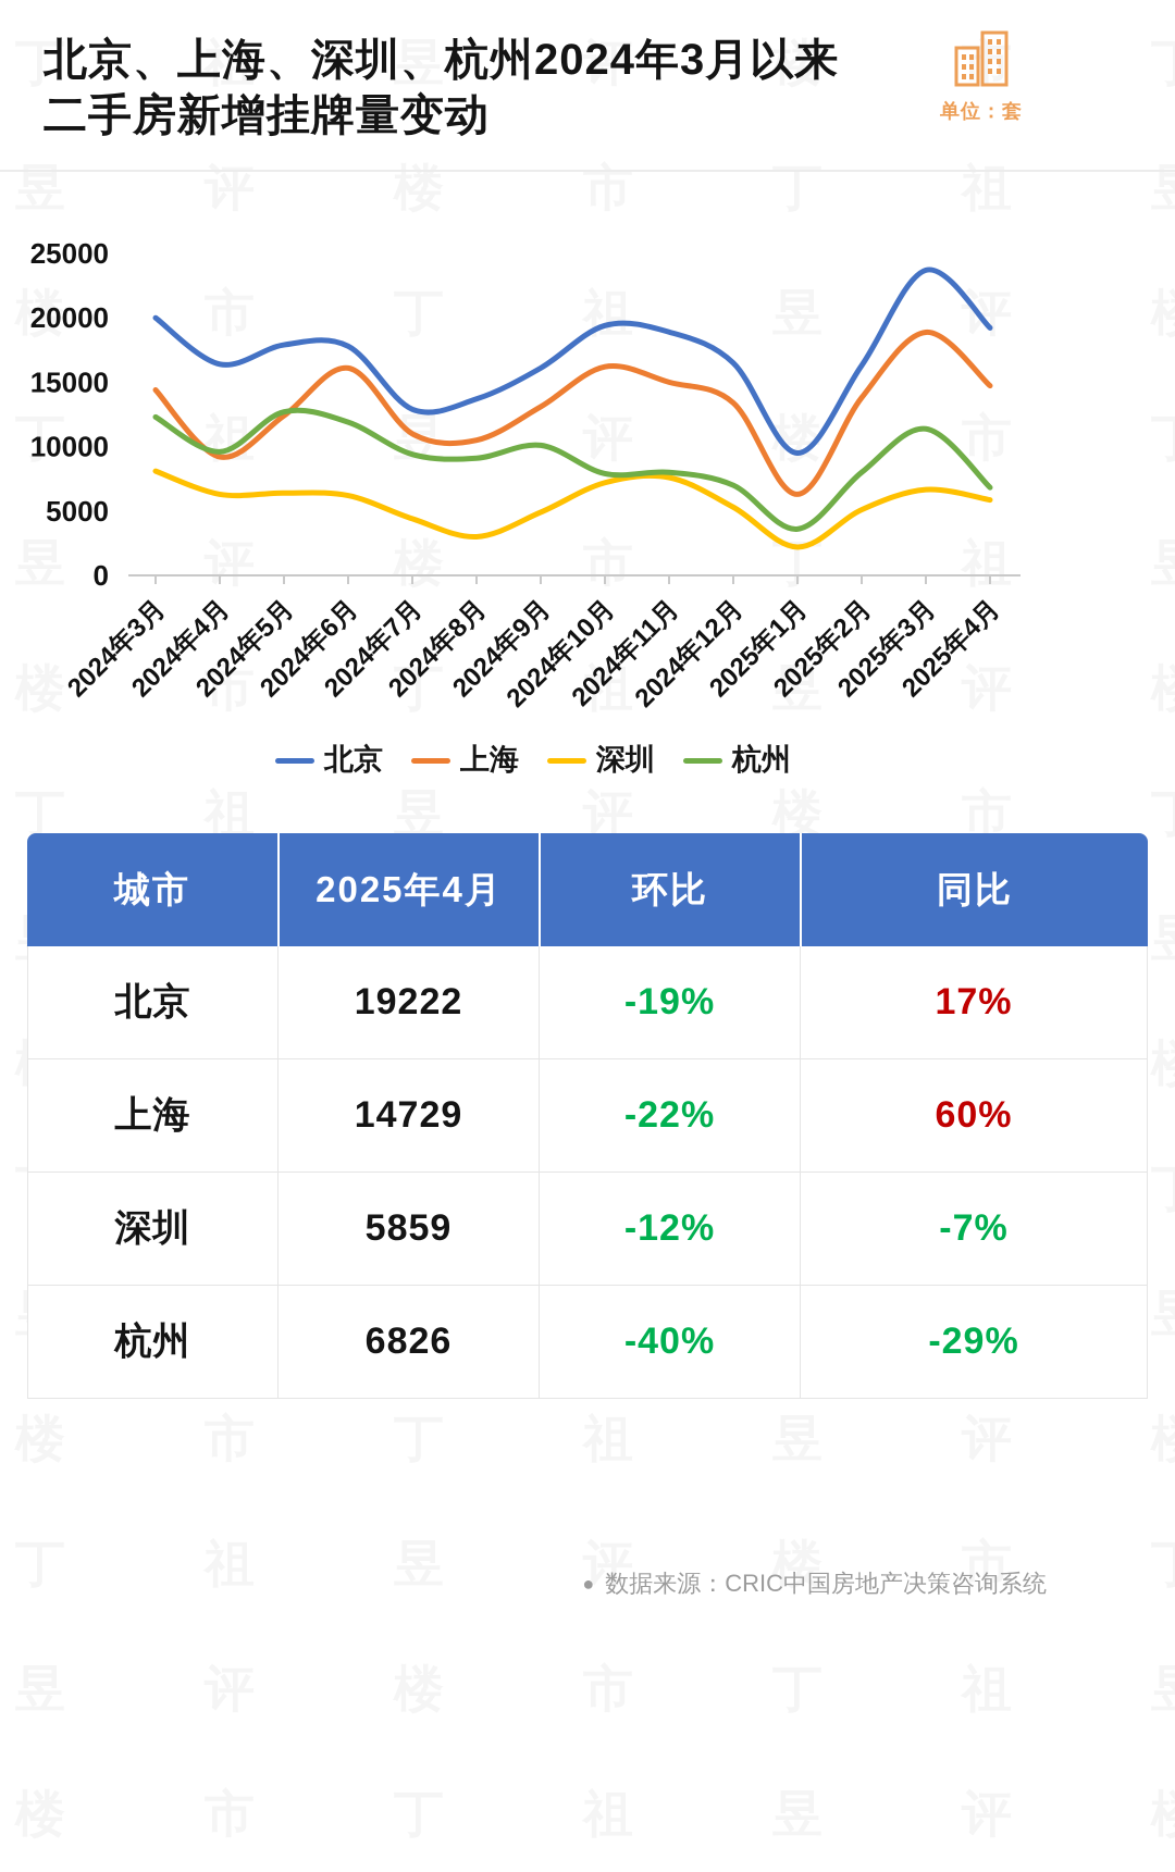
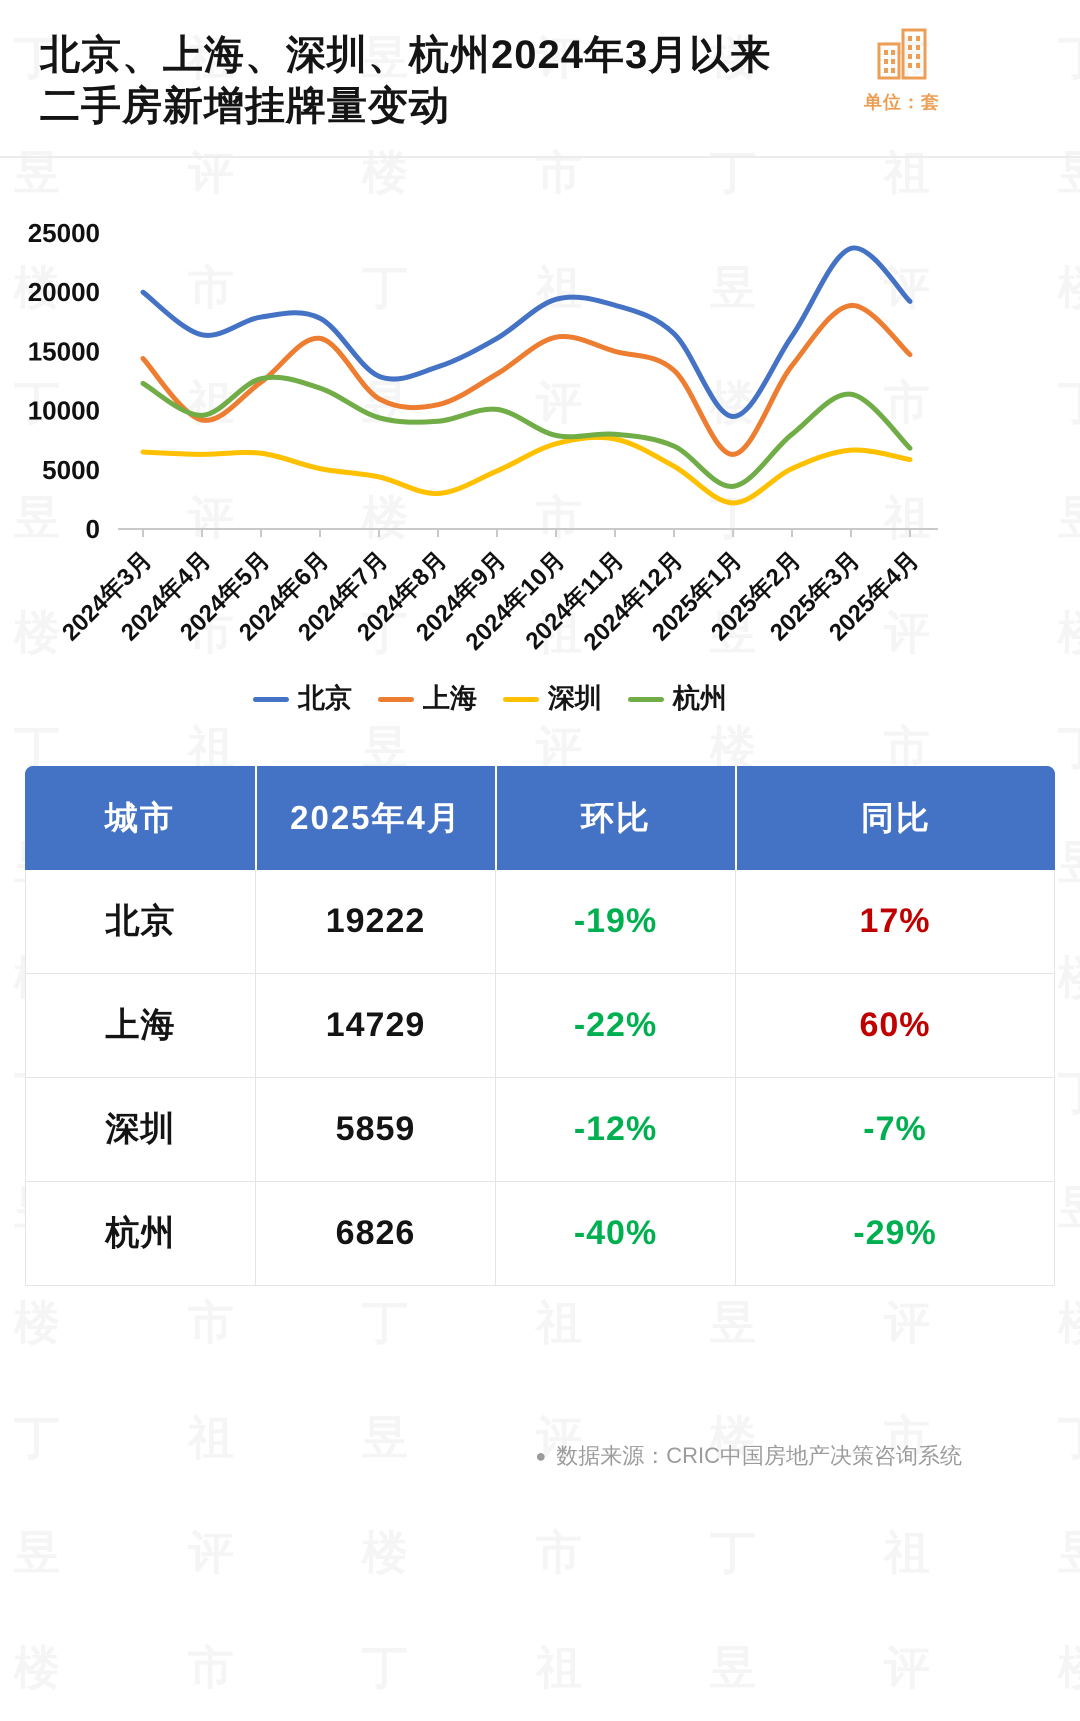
深圳/2024年3月: 8100 -> 6500
深圳/2024年6月: 6200 -> 5100
